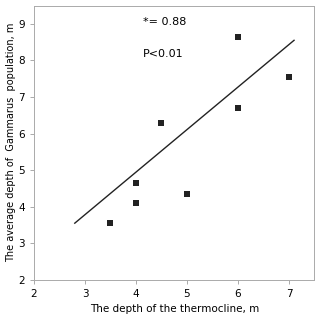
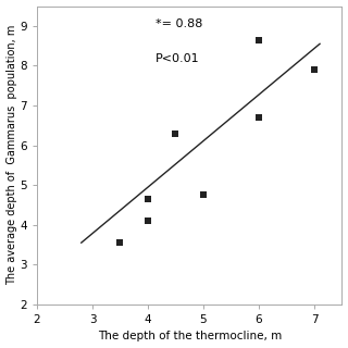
5: 4.35 -> 4.75
7: 7.55 -> 7.90
